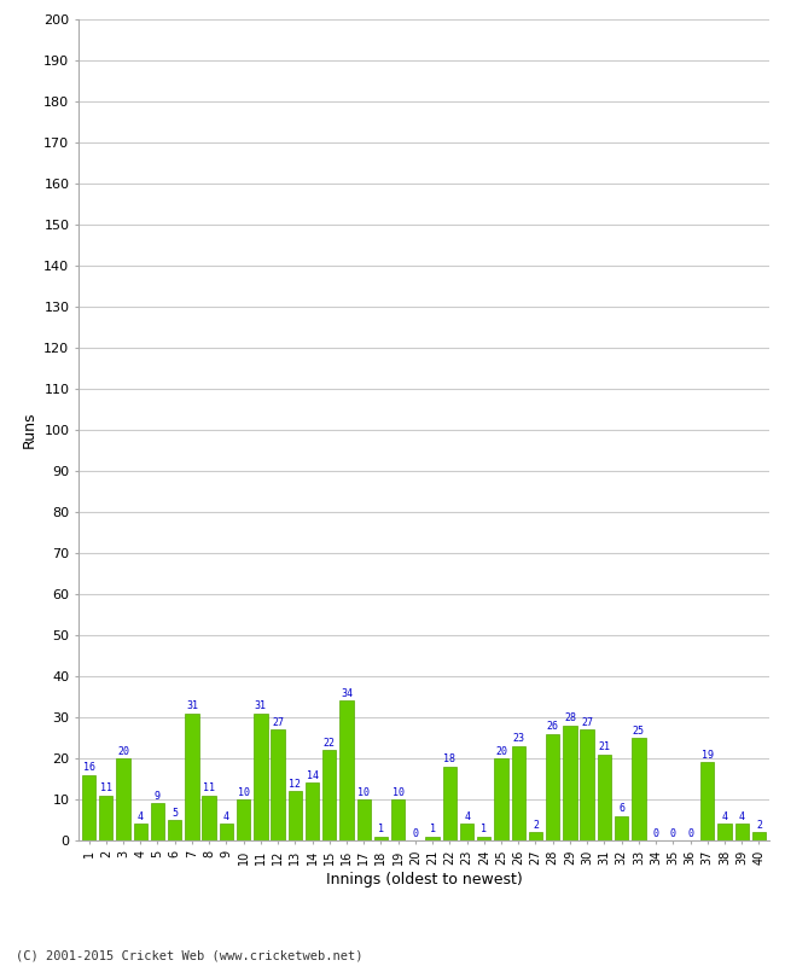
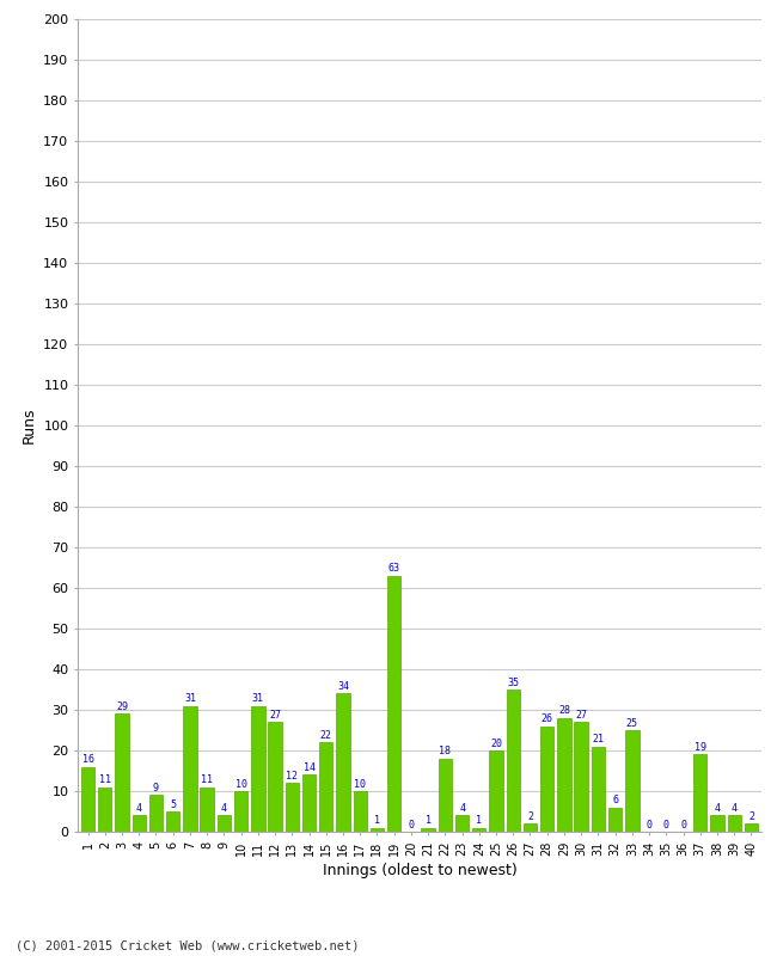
3: 20 -> 29
19: 10 -> 63
26: 23 -> 35
